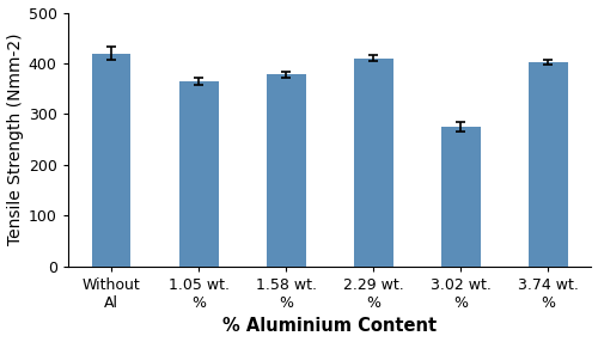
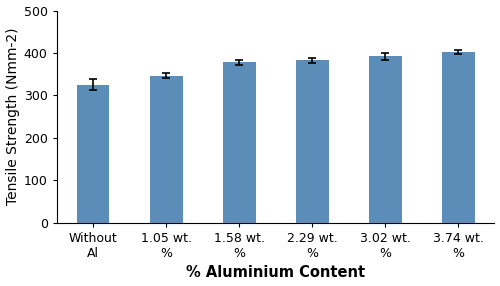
Without Al: 420 -> 325
1.05 wt. %: 365 -> 347
2.29 wt. %: 410 -> 383
3.02 wt. %: 275 -> 392
